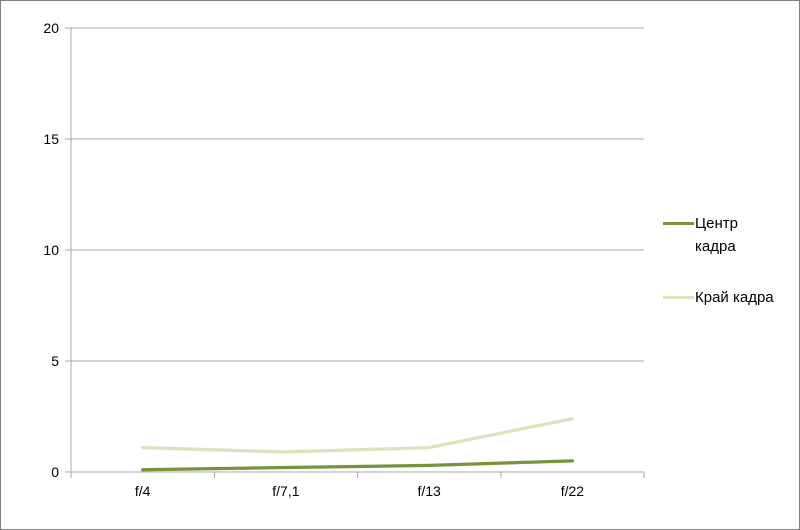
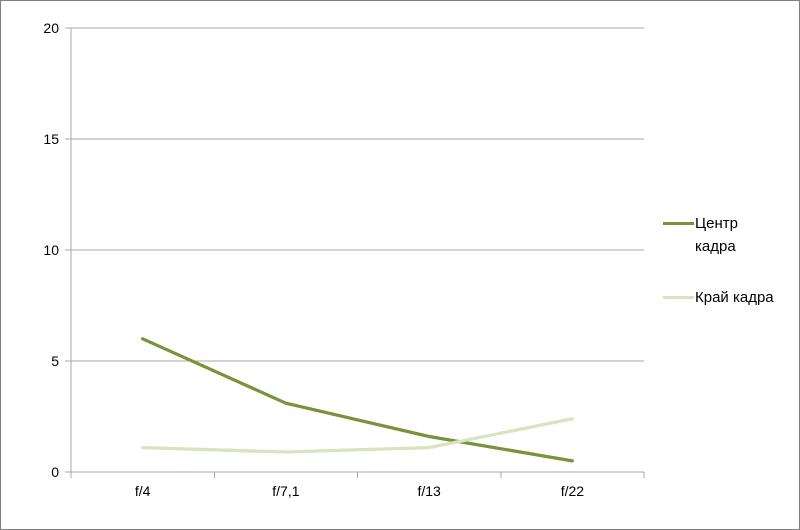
Центр кадра/f/4: 0.1 -> 6.0
Центр кадра/f/7,1: 0.2 -> 3.1
Центр кадра/f/13: 0.3 -> 1.6
